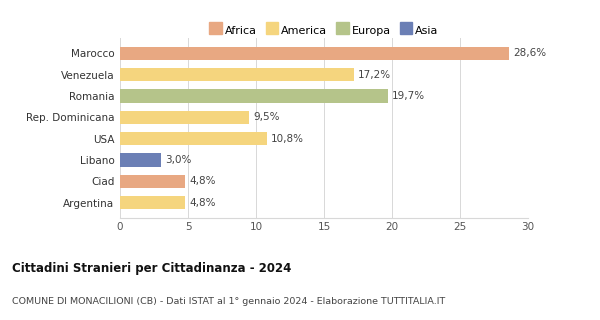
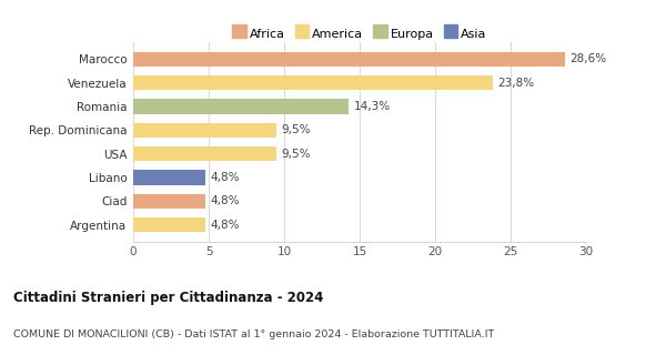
Venezuela: 17,2% -> 23,8%
Romania: 19,7% -> 14,3%
USA: 10,8% -> 9,5%
Libano: 3,0% -> 4,8%
